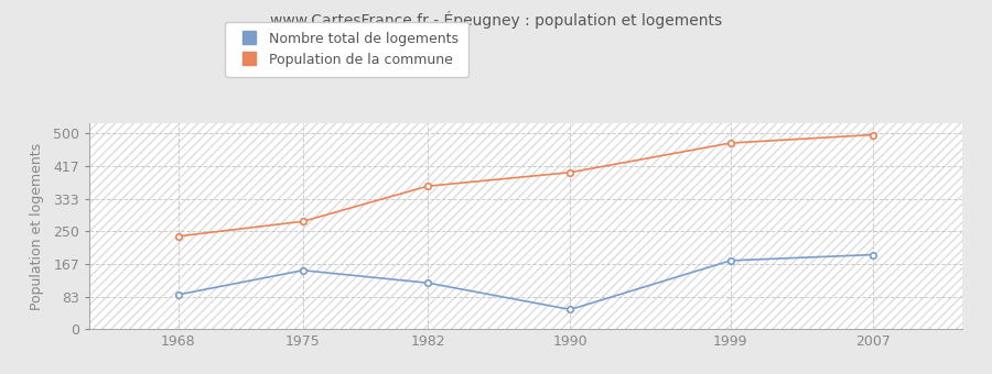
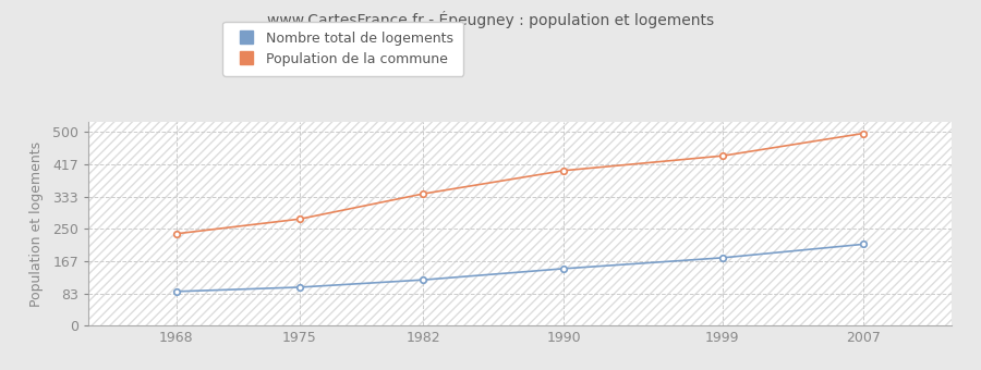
Nombre total de logements/1975: 150 -> 99
Population de la commune/1982: 365 -> 340
Nombre total de logements/1990: 50 -> 147
Population de la commune/1999: 475 -> 438
Nombre total de logements/2007: 190 -> 210
